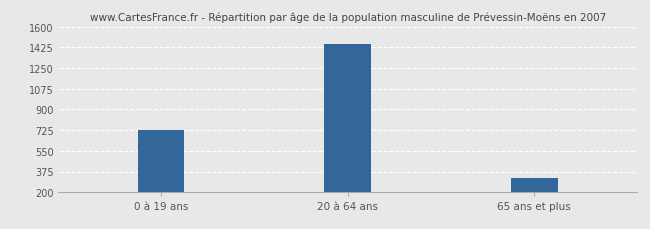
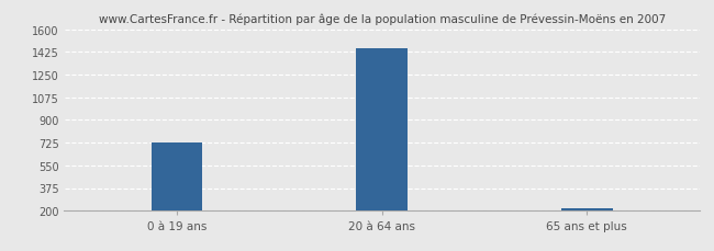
65 ans et plus: 320 -> 220
